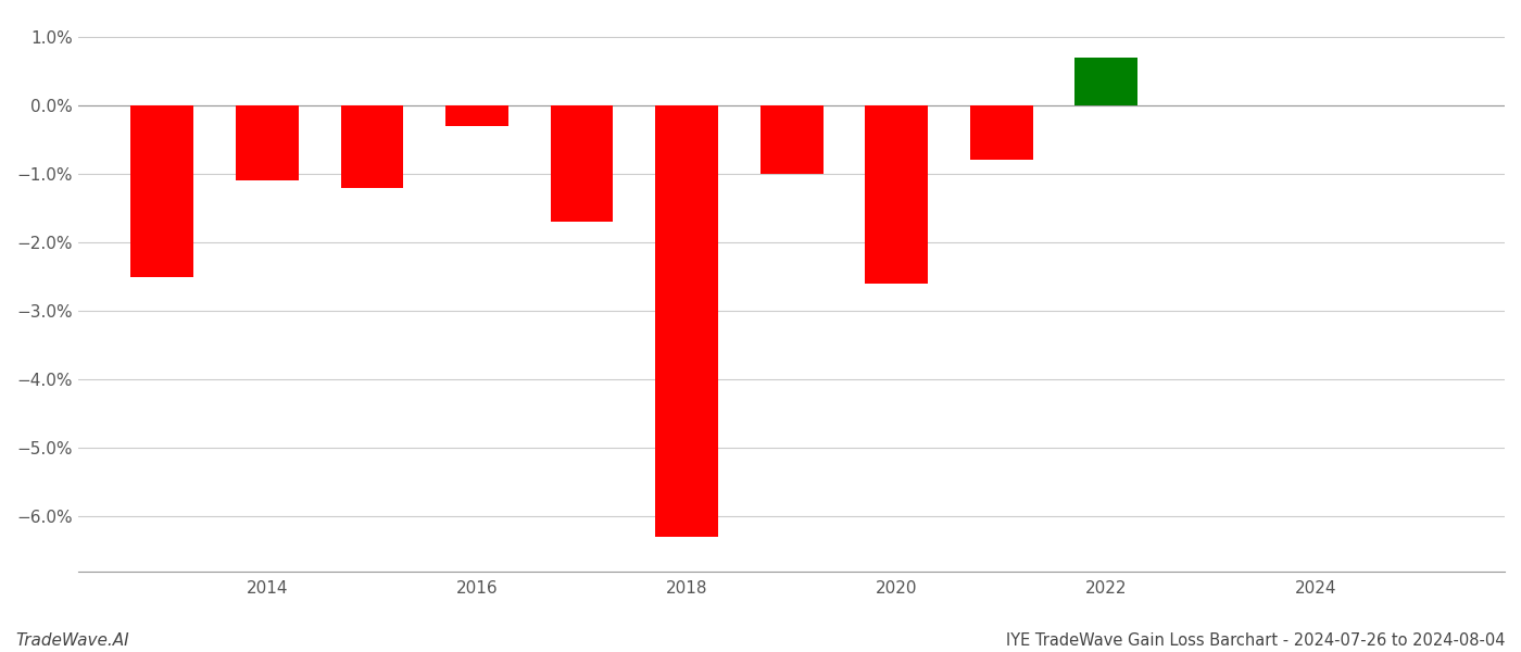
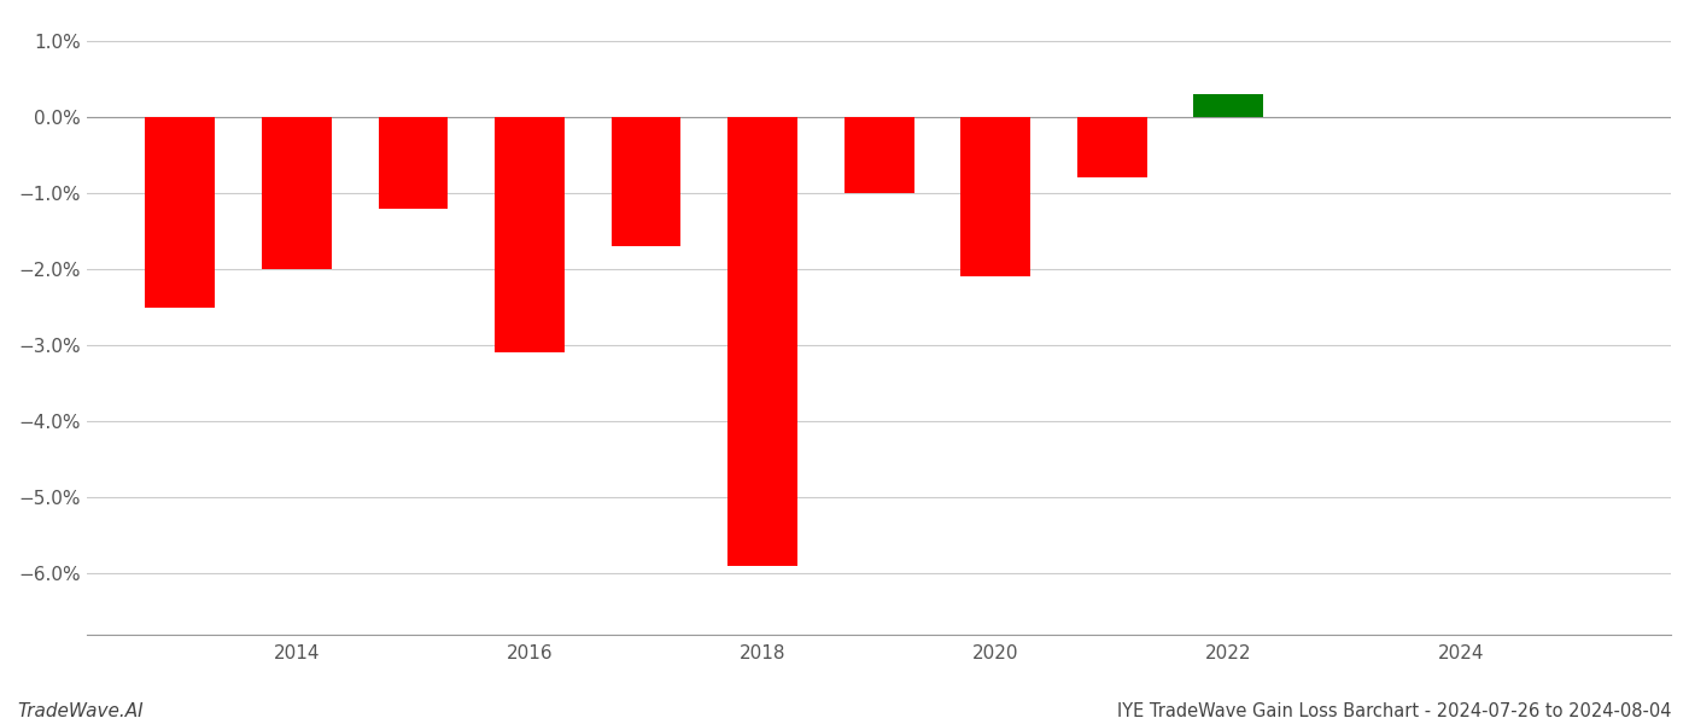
2014: -1.1% -> -2.0%
2016: -0.3% -> -3.1%
2018: -6.3% -> -5.9%
2020: -2.6% -> -2.1%
2022: 0.7% -> 0.3%
